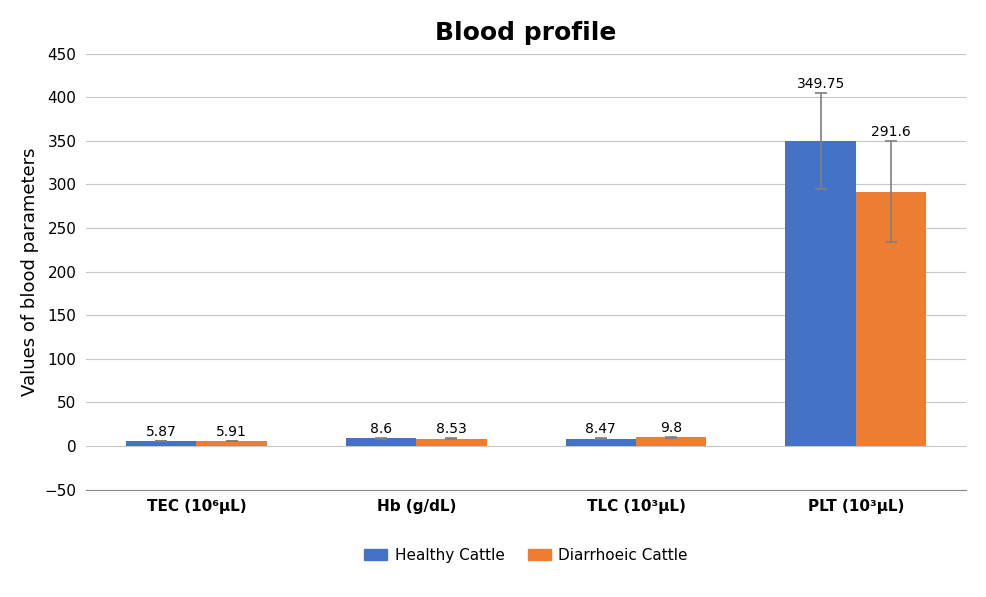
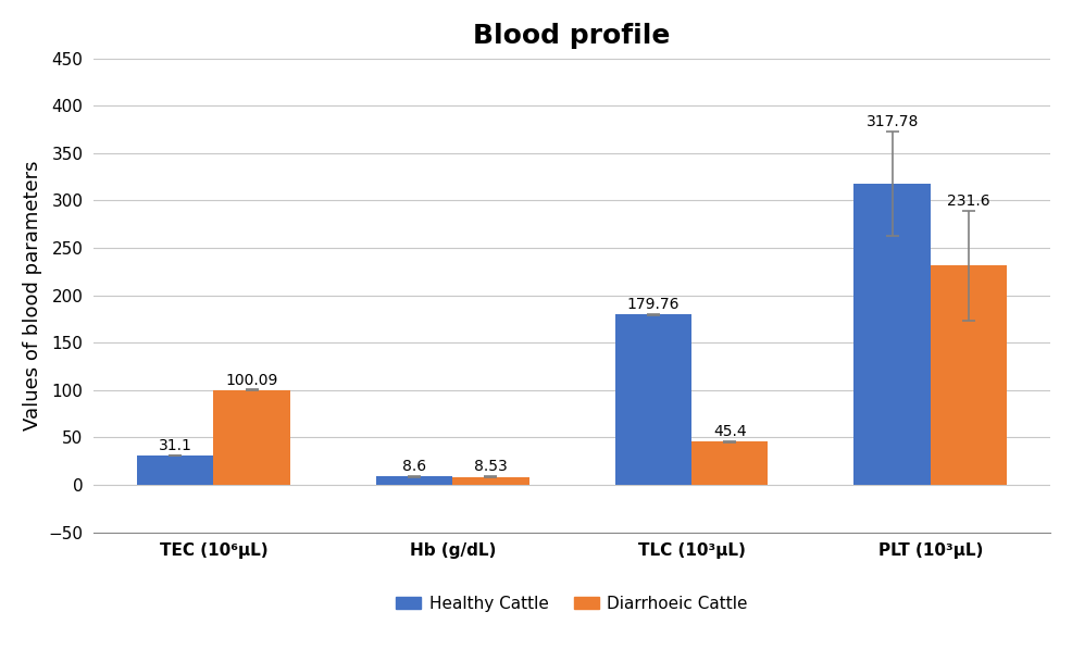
Healthy Cattle/TEC (10⁶μL): 5.87 -> 31.1
Diarrhoeic Cattle/TEC (10⁶μL): 5.91 -> 100.09
Healthy Cattle/TLC (10³μL): 8.47 -> 179.76
Diarrhoeic Cattle/TLC (10³μL): 9.8 -> 45.4
Healthy Cattle/PLT (10³μL): 349.75 -> 317.78
Diarrhoeic Cattle/PLT (10³μL): 291.6 -> 231.6
